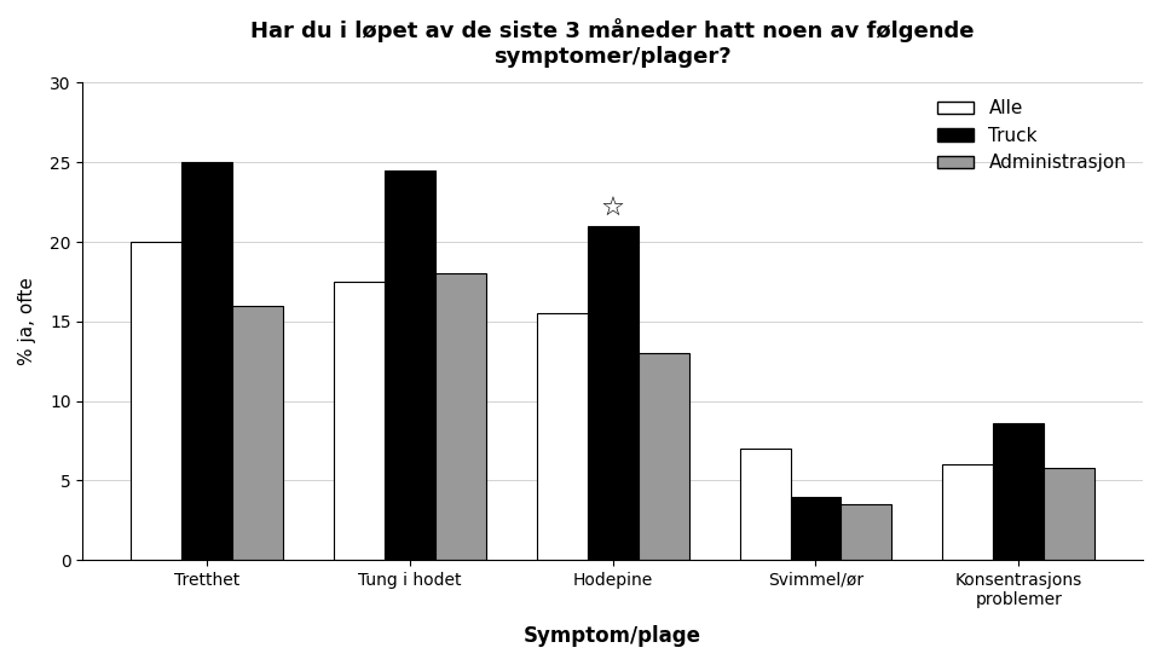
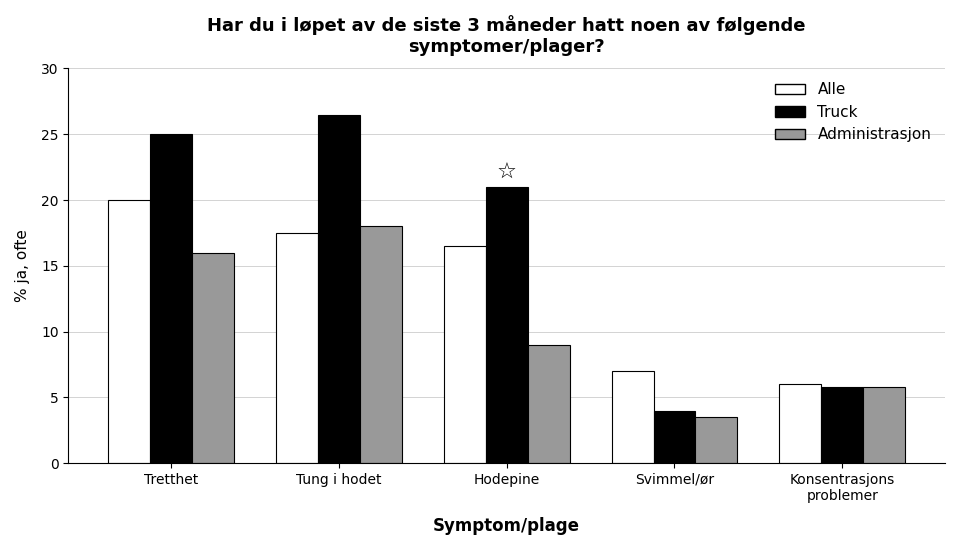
Truck/Tung i hodet: 24.5 -> 26.5
Alle/Hodepine: 15.5 -> 16.5
Administrasjon/Hodepine: 13.0 -> 9.0
Truck/Konsentrasjons problemer: 8.6 -> 5.8
